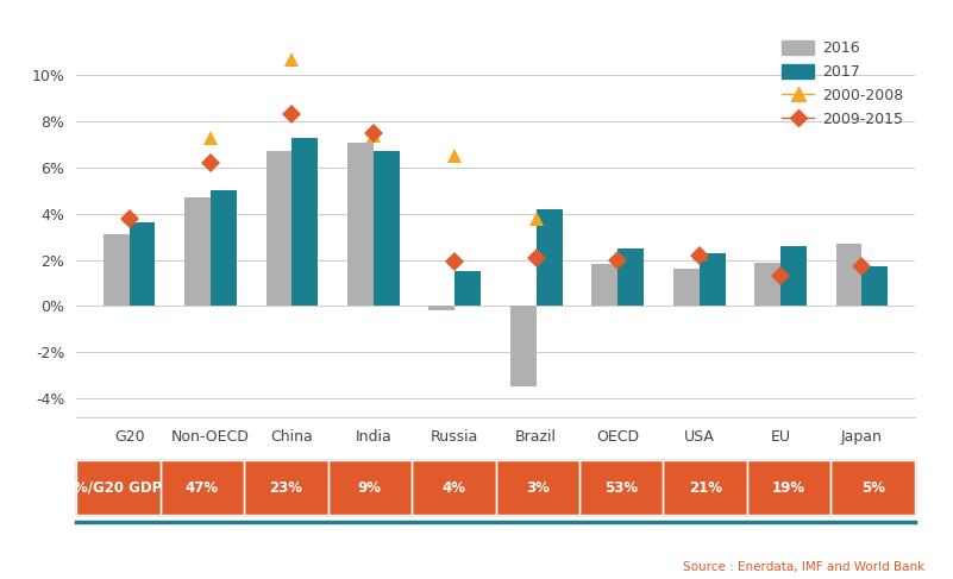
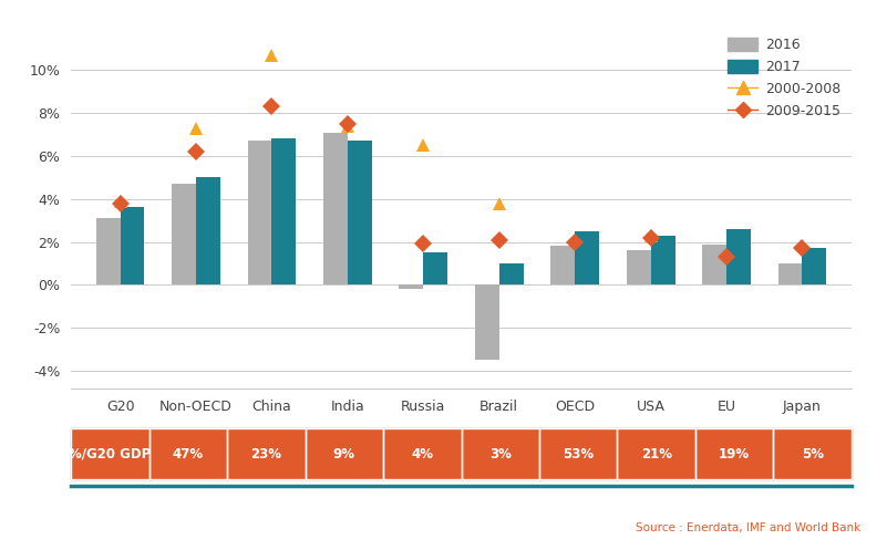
2017/China: 7.3% -> 6.8%
2017/Brazil: 4.2% -> 1.0%
2016/Japan: 2.7% -> 1.0%
